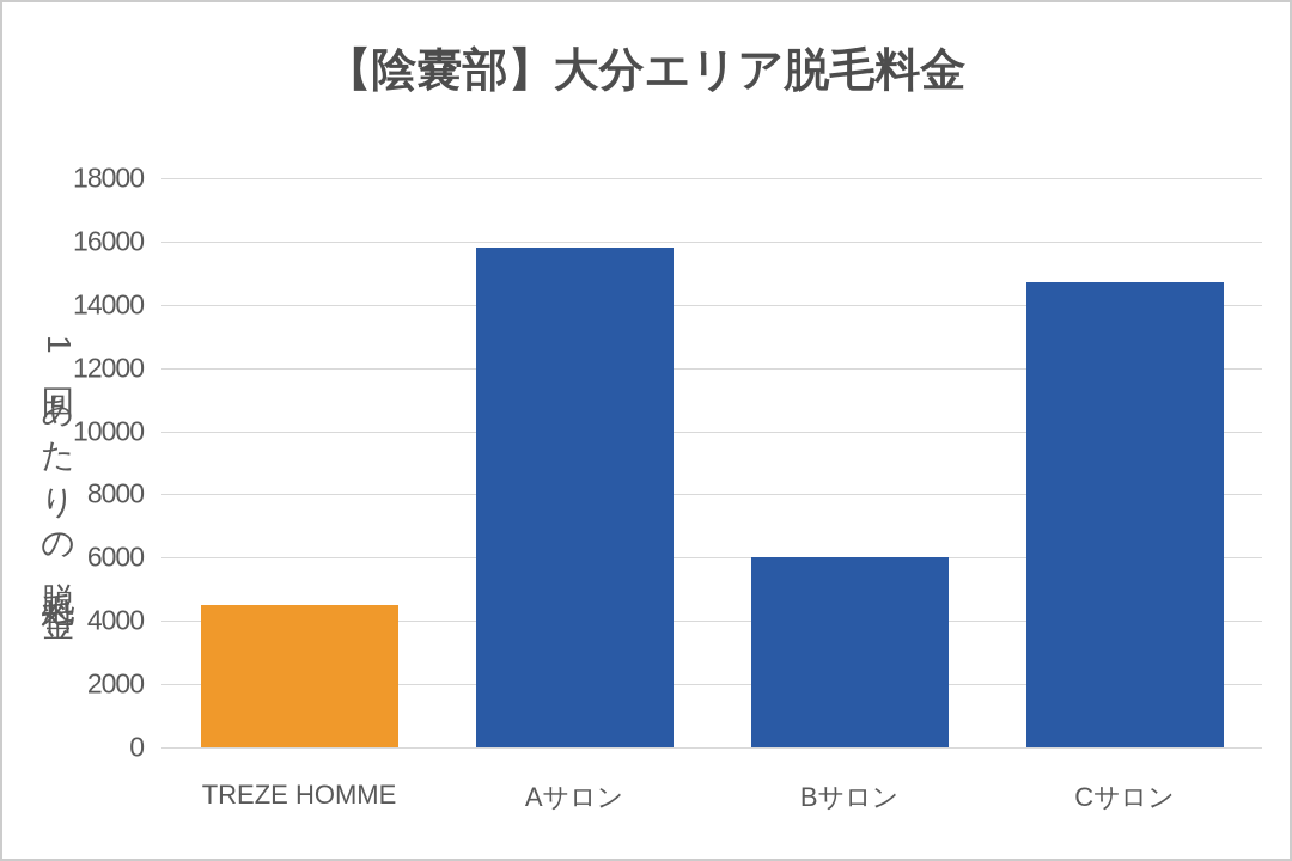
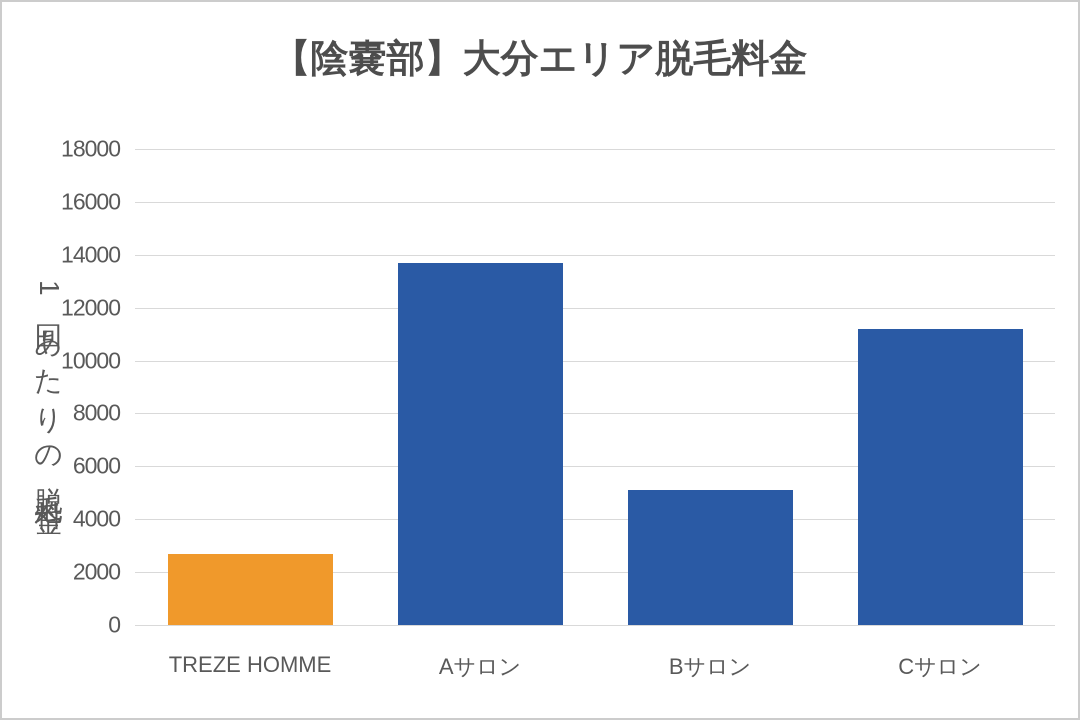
TREZE HOMME: 4500 -> 2700
Aサロン: 15800 -> 13700
Bサロン: 6000 -> 5100
Cサロン: 14700 -> 11200
